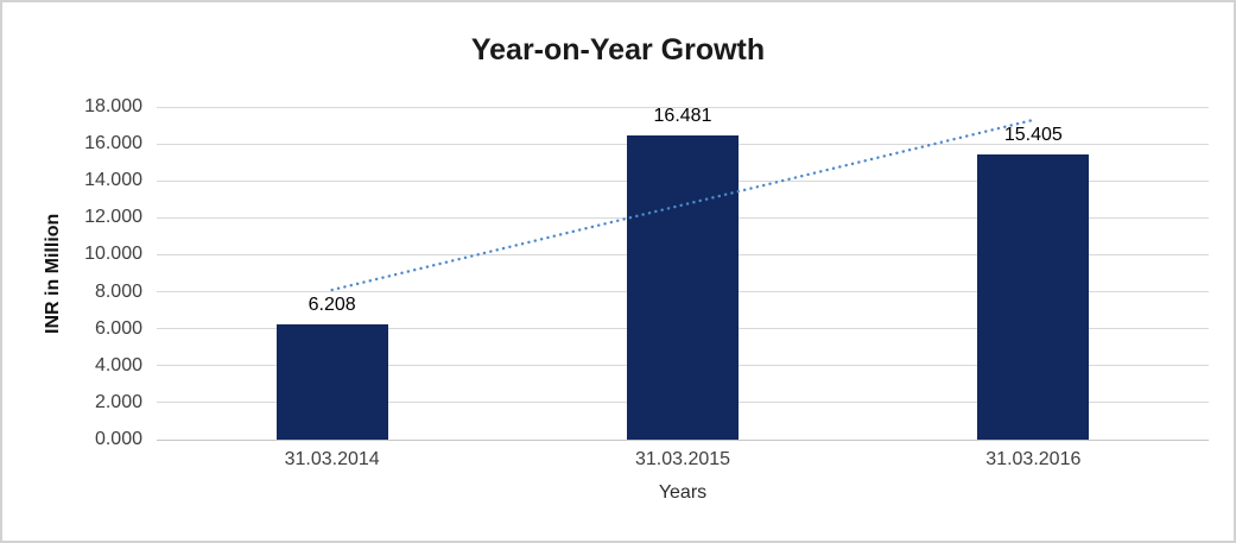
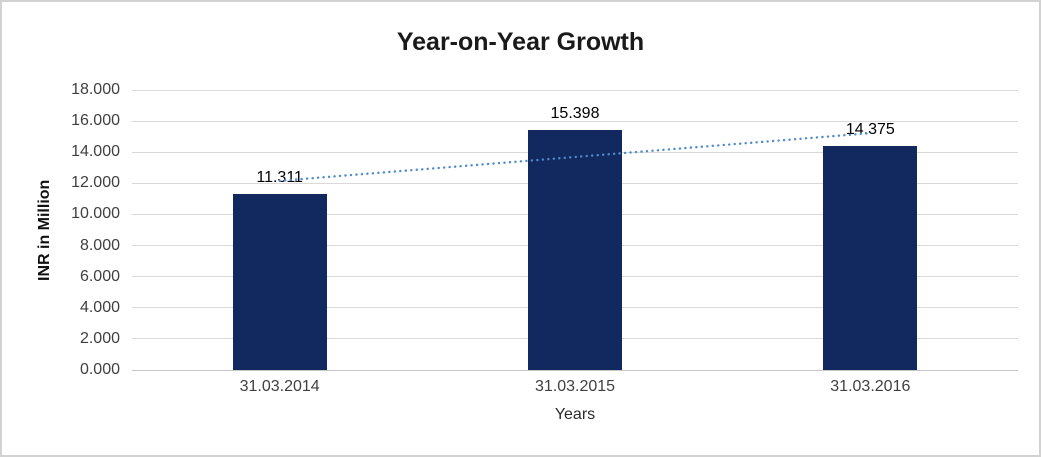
31.03.2014: 6.208 -> 11.311
31.03.2015: 16.481 -> 15.398
31.03.2016: 15.405 -> 14.375
